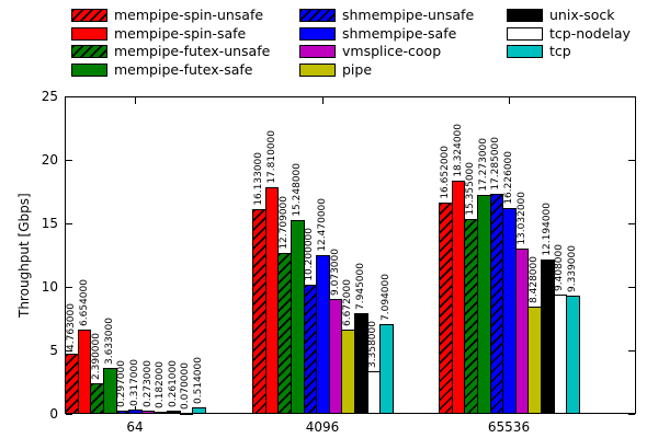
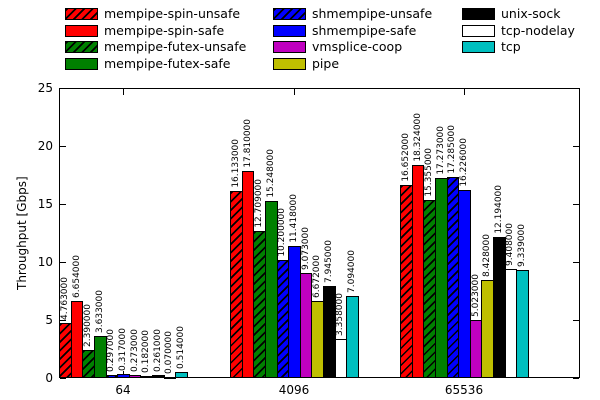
shmempipe-safe/4096: 12.470000 -> 11.418000
vmsplice-coop/65536: 13.032000 -> 5.023000
